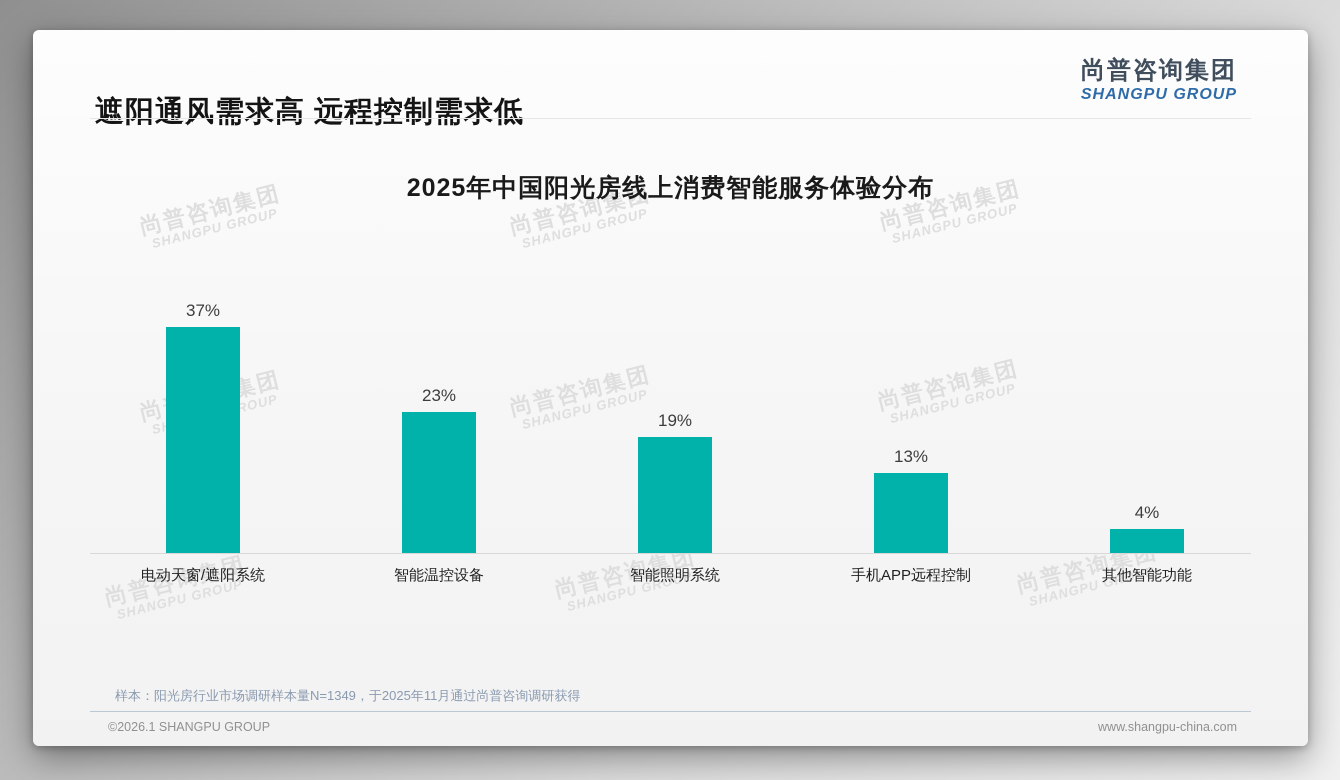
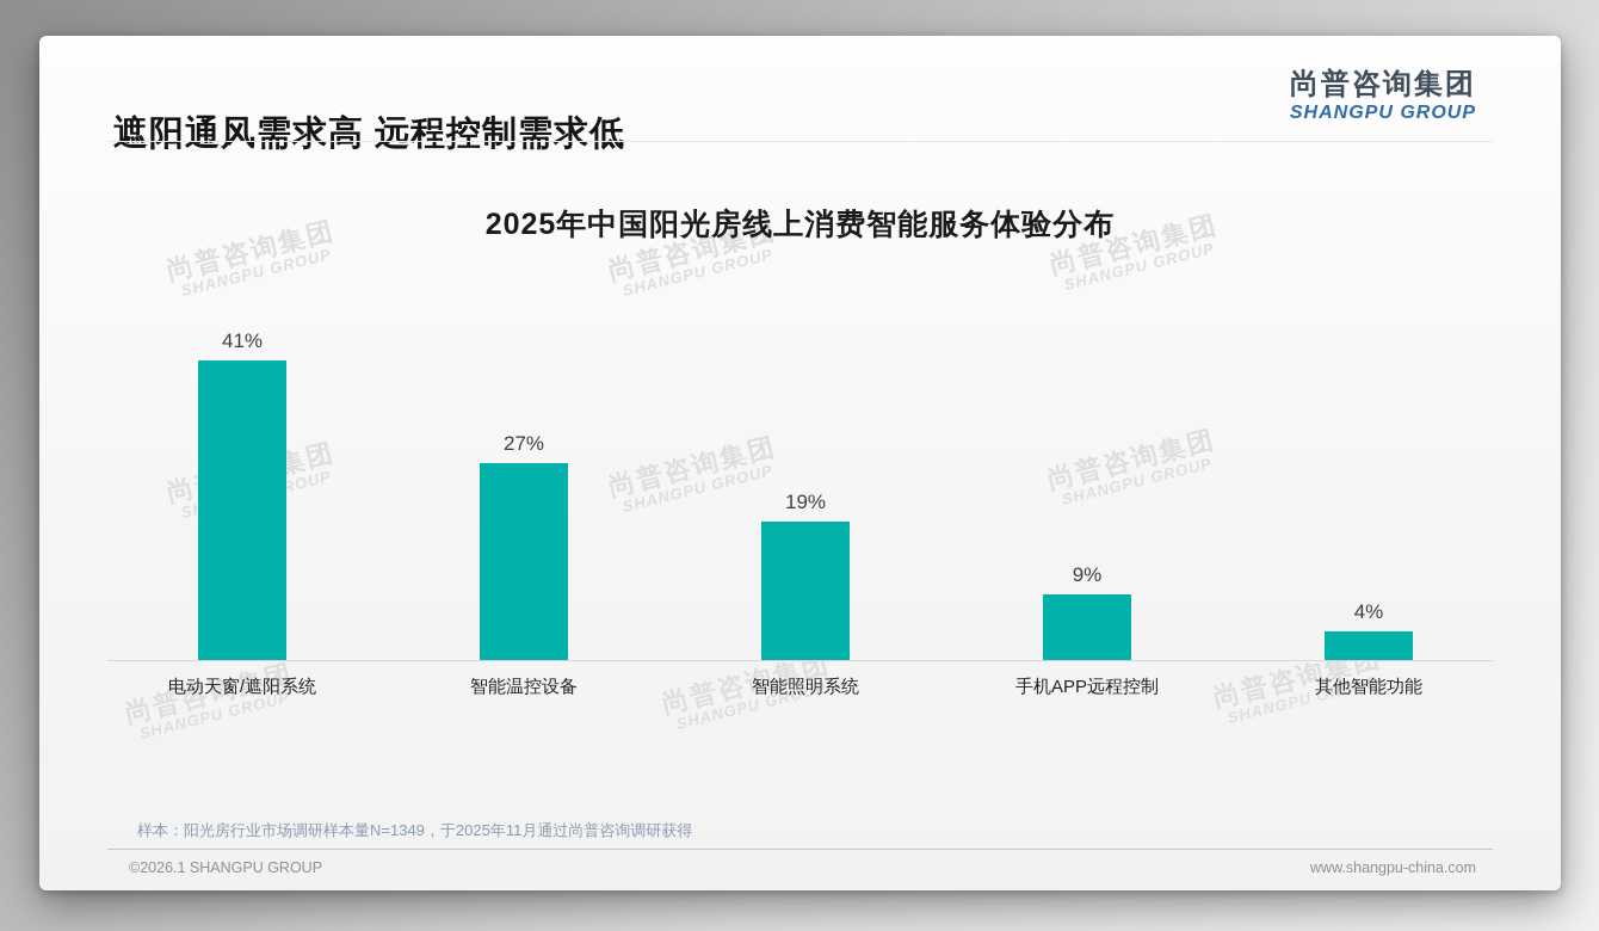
电动天窗/遮阳系统: 37% -> 41%
智能温控设备: 23% -> 27%
手机APP远程控制: 13% -> 9%
